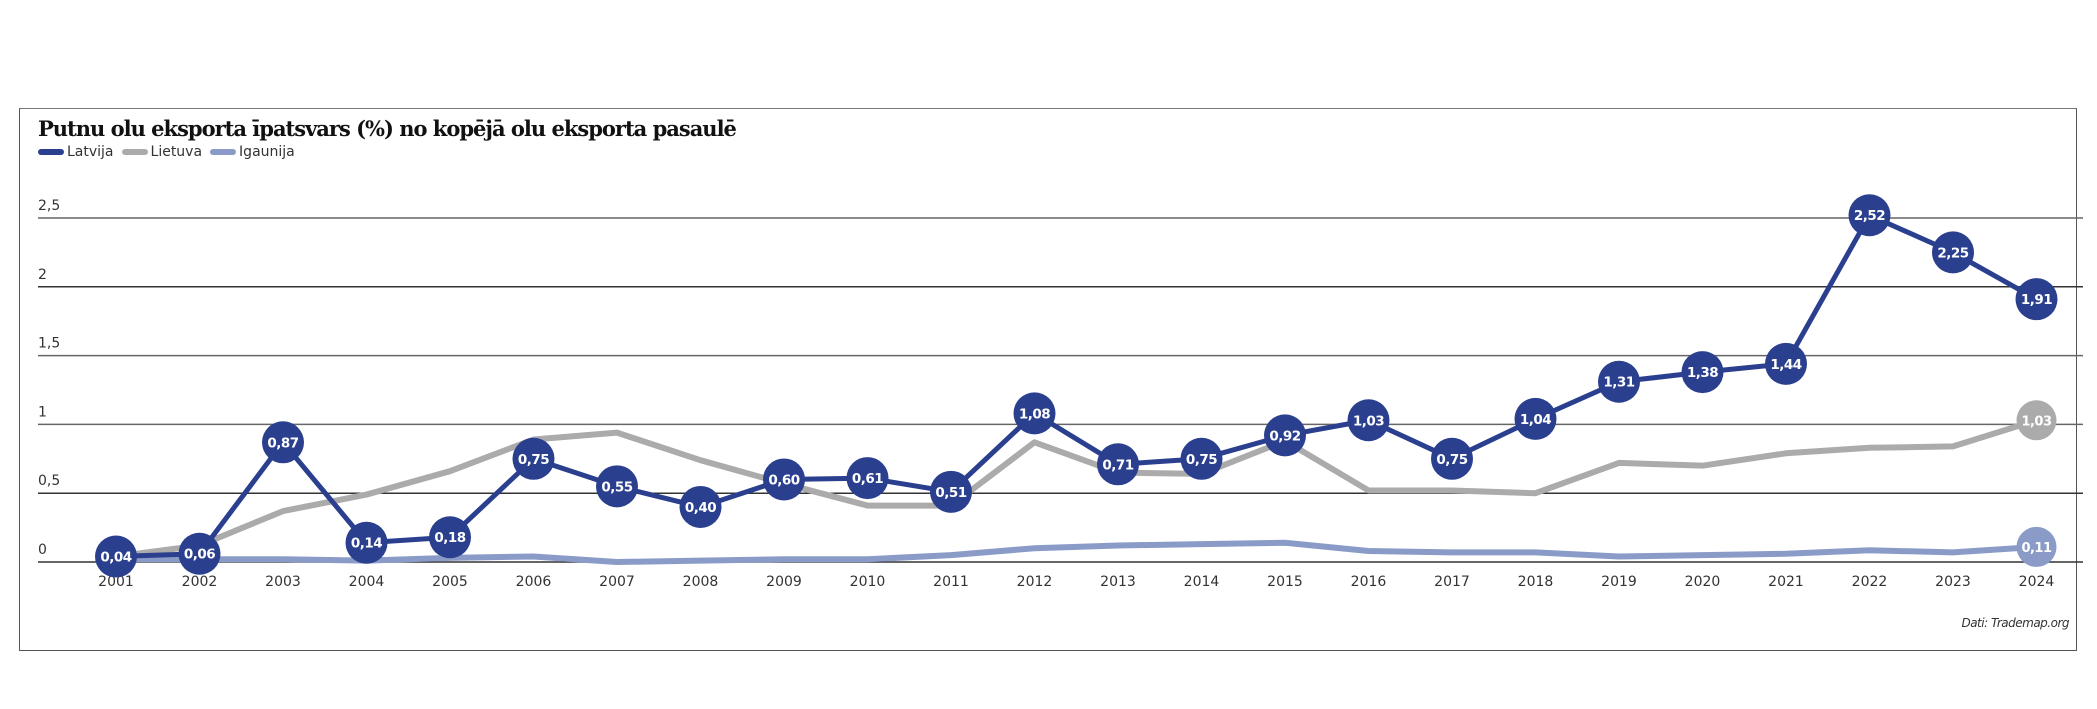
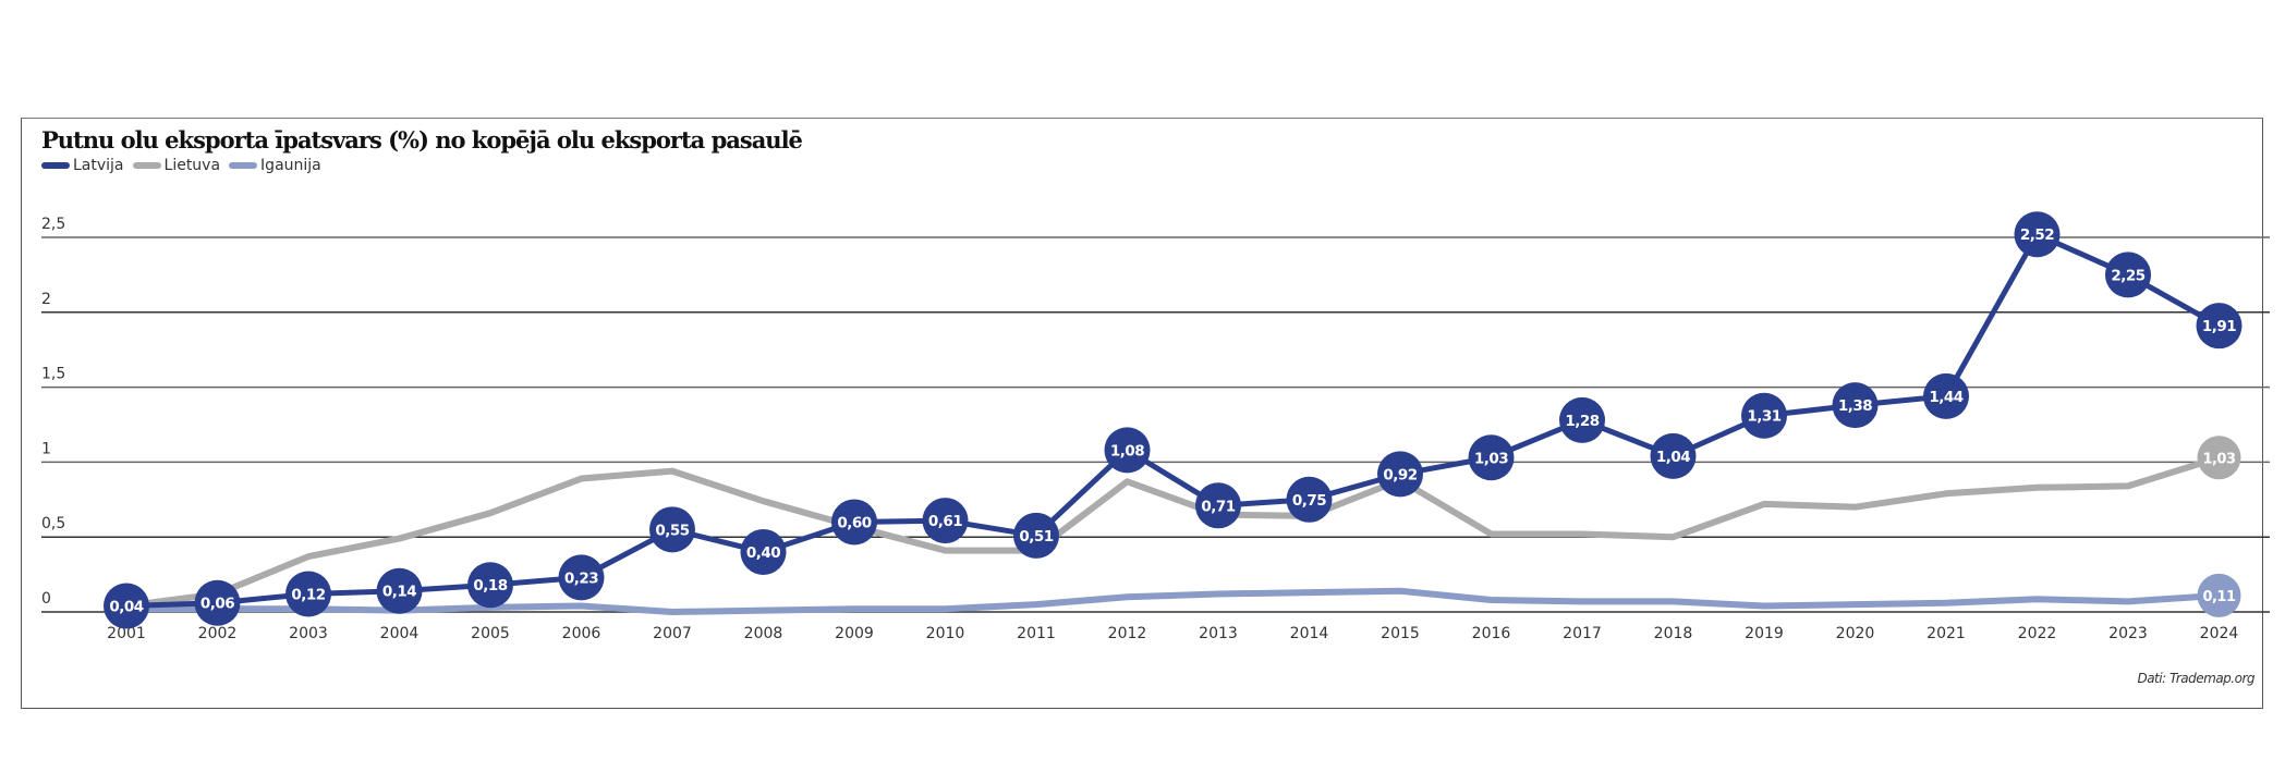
Latvija/2003: 0,87 -> 0,12
Latvija/2006: 0,75 -> 0,23
Latvija/2017: 0,75 -> 1,28
